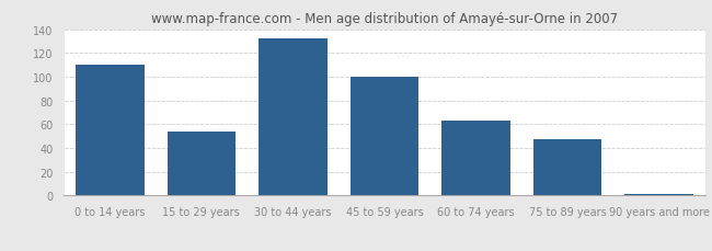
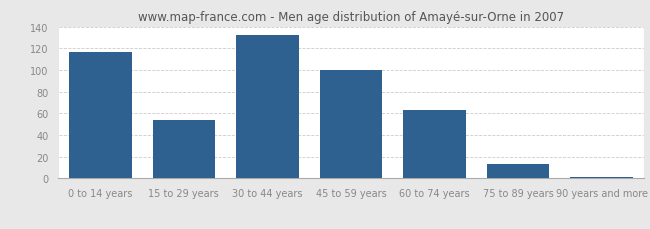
0 to 14 years: 110 -> 117
75 to 89 years: 47 -> 13
